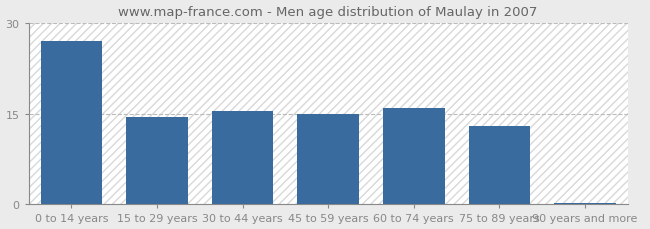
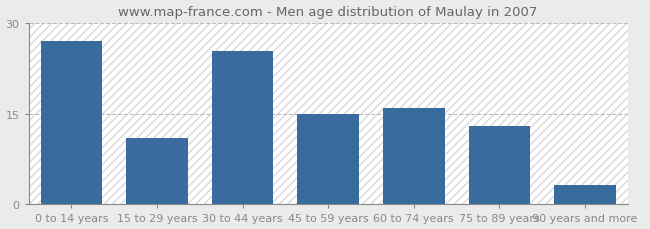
15 to 29 years: 14.5 -> 11.0
30 to 44 years: 15.5 -> 25.4
90 years and more: 0.3 -> 3.2
